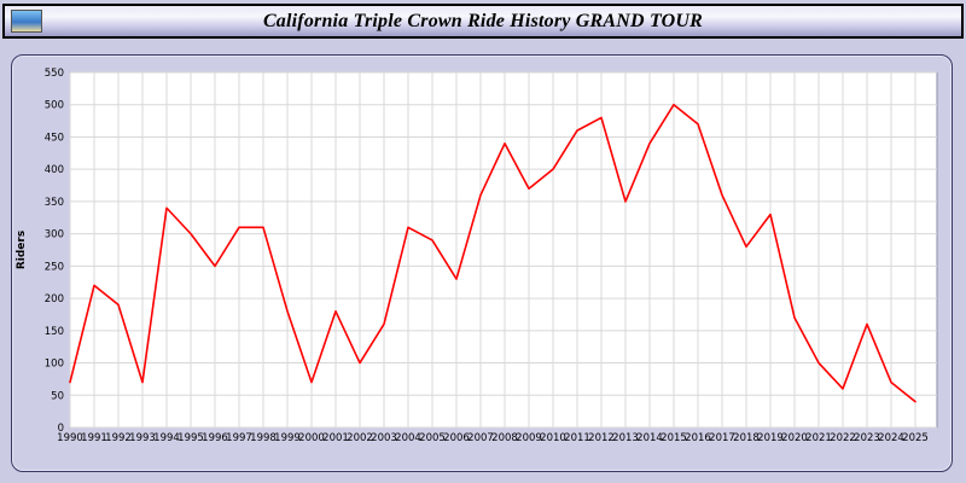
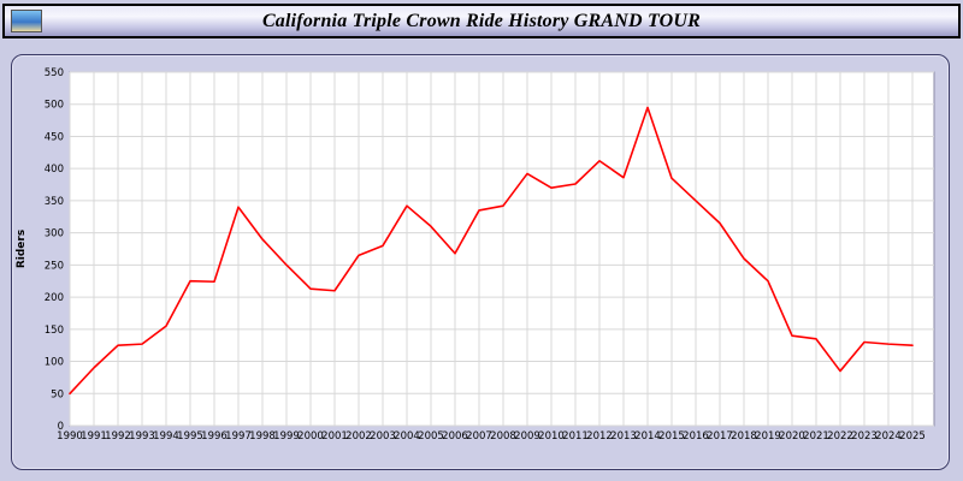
1990: 70 -> 50
1991: 220 -> 90
1992: 190 -> 120
1993: 70 -> 130
1994: 340 -> 160
1995: 300 -> 220
1996: 250 -> 220
1997: 310 -> 340
1998: 310 -> 290
1999: 180 -> 250
2000: 70 -> 210
2001: 180 -> 210
2002: 100 -> 260
2003: 160 -> 280
2004: 310 -> 340
2005: 290 -> 310
2006: 230 -> 270
2007: 360 -> 340
2008: 440 -> 340
2009: 370 -> 390
2010: 400 -> 370
2011: 460 -> 380
2012: 480 -> 410
2013: 350 -> 390
2014: 440 -> 500
2015: 500 -> 380
2016: 470 -> 350
2017: 360 -> 320
2018: 280 -> 260
2019: 330 -> 220
2020: 170 -> 140
2021: 100 -> 140
2022: 60 -> 80
2023: 160 -> 130
2024: 70 -> 130
2025: 40 -> 120
